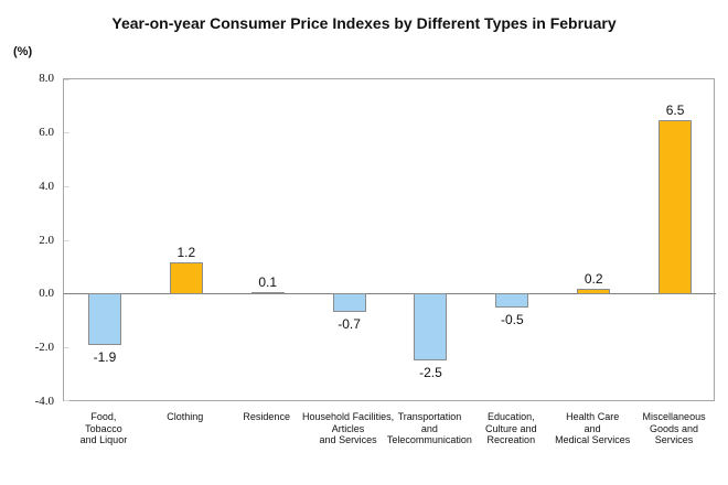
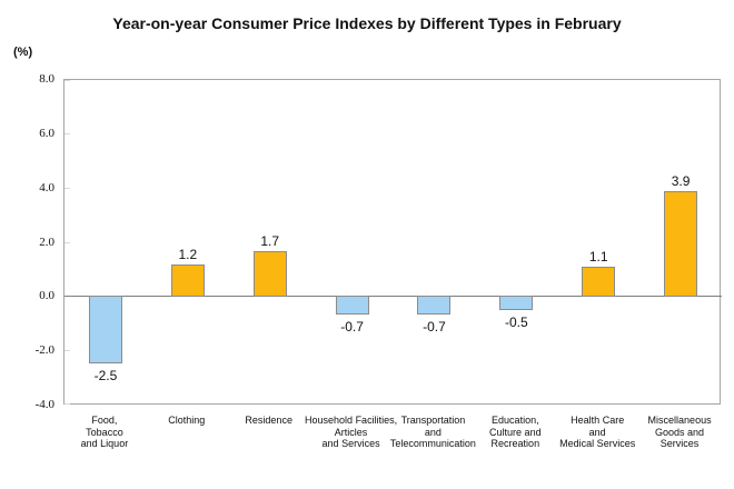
Food, Tobacco and Liquor: -1.9 -> -2.5
Residence: 0.1 -> 1.7
Transportation and Telecommunication: -2.5 -> -0.7
Health Care and Medical Services: 0.2 -> 1.1
Miscellaneous Goods and Services: 6.5 -> 3.9
